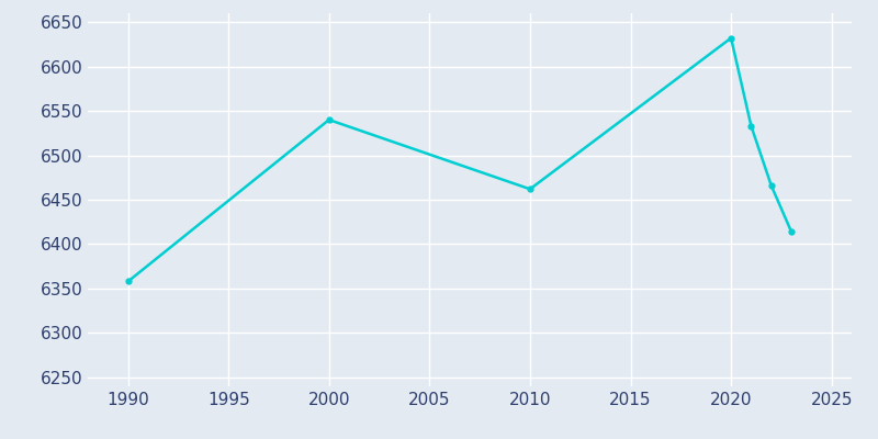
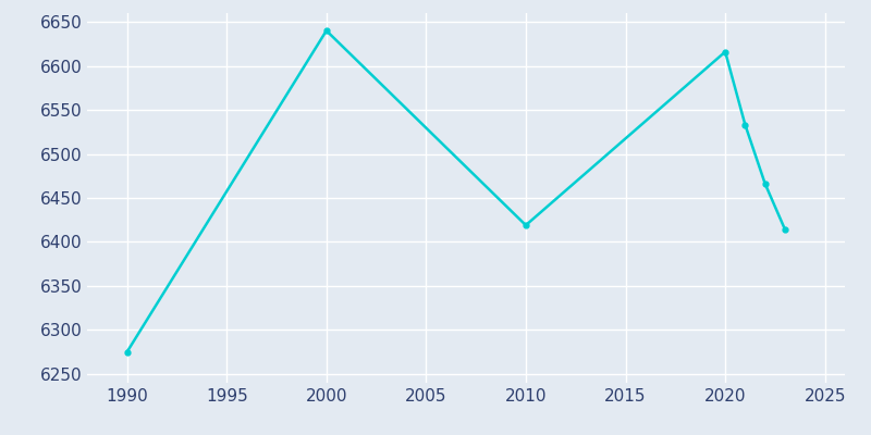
1990: 6358 -> 6275
2000: 6540 -> 6640
2010: 6462 -> 6419
2020: 6632 -> 6616
